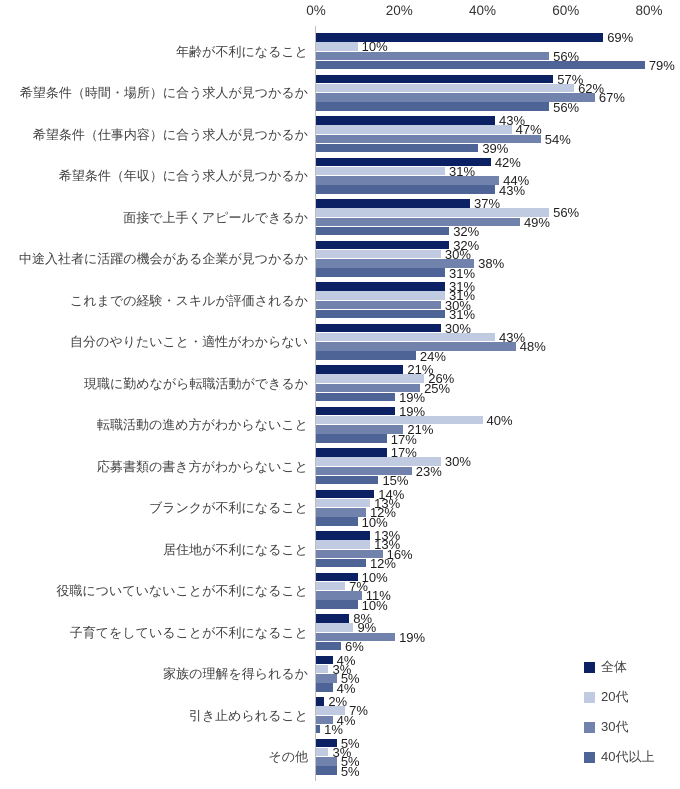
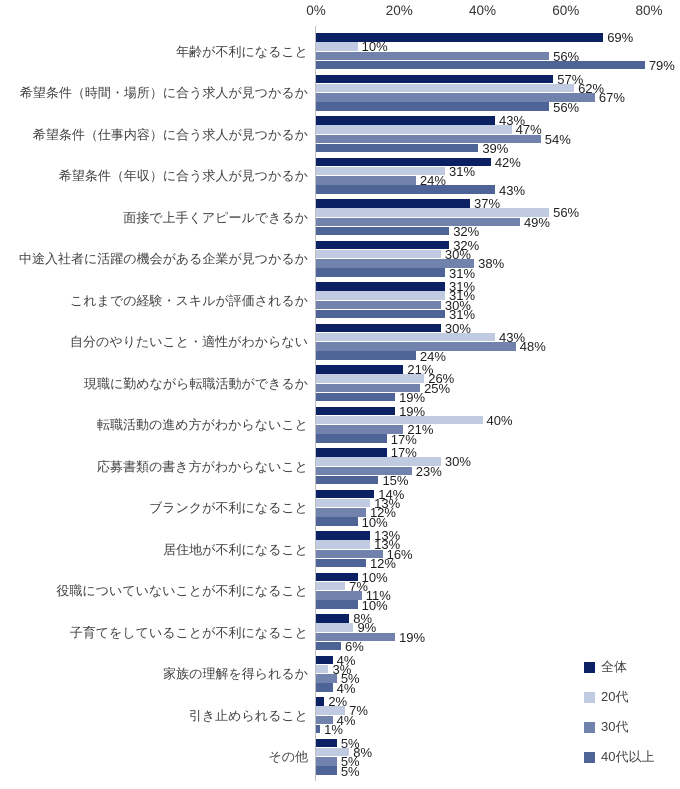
30代/希望条件（年収）に合う求人が見つかるか: 44% -> 24%
20代/その他: 3% -> 8%
